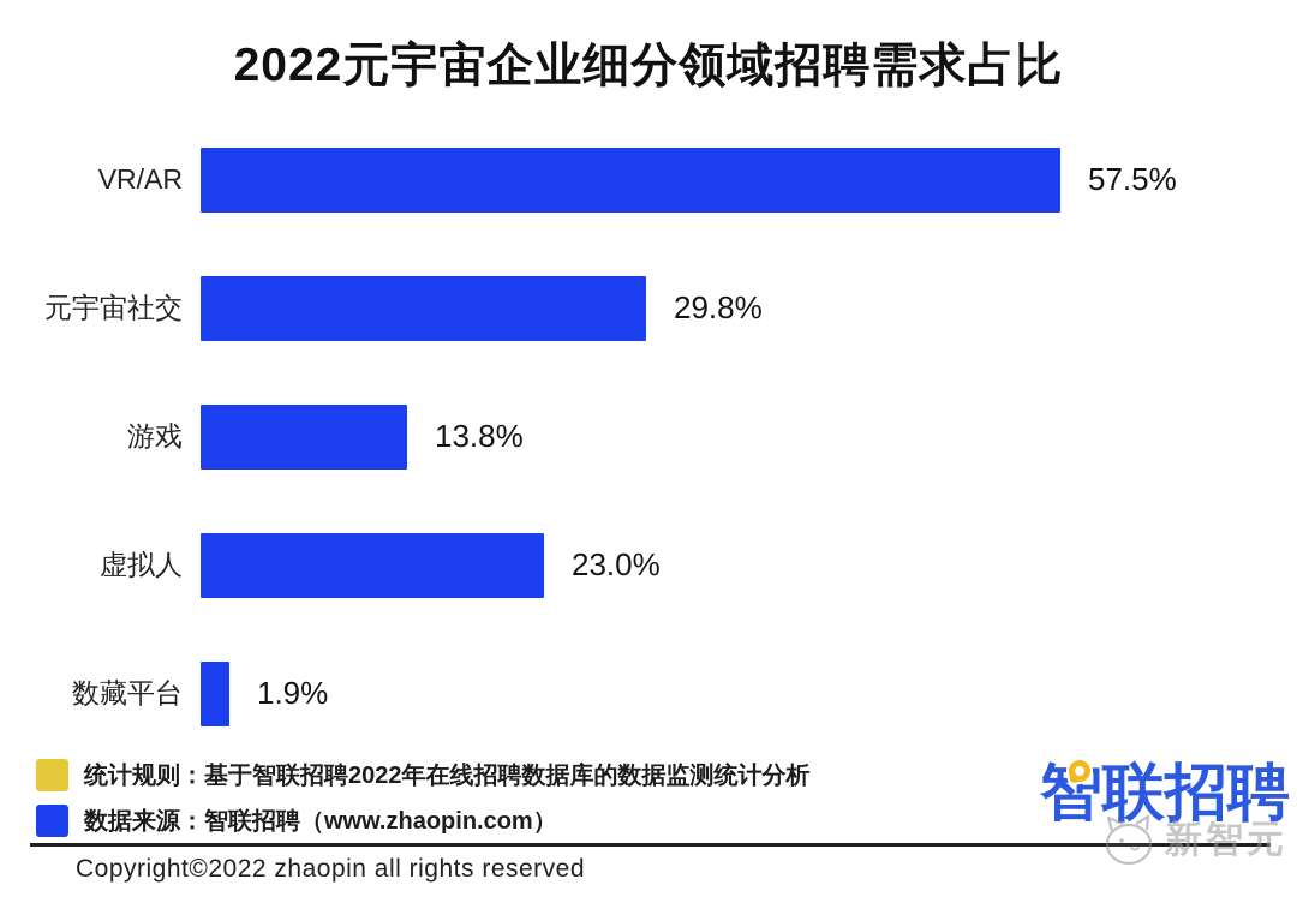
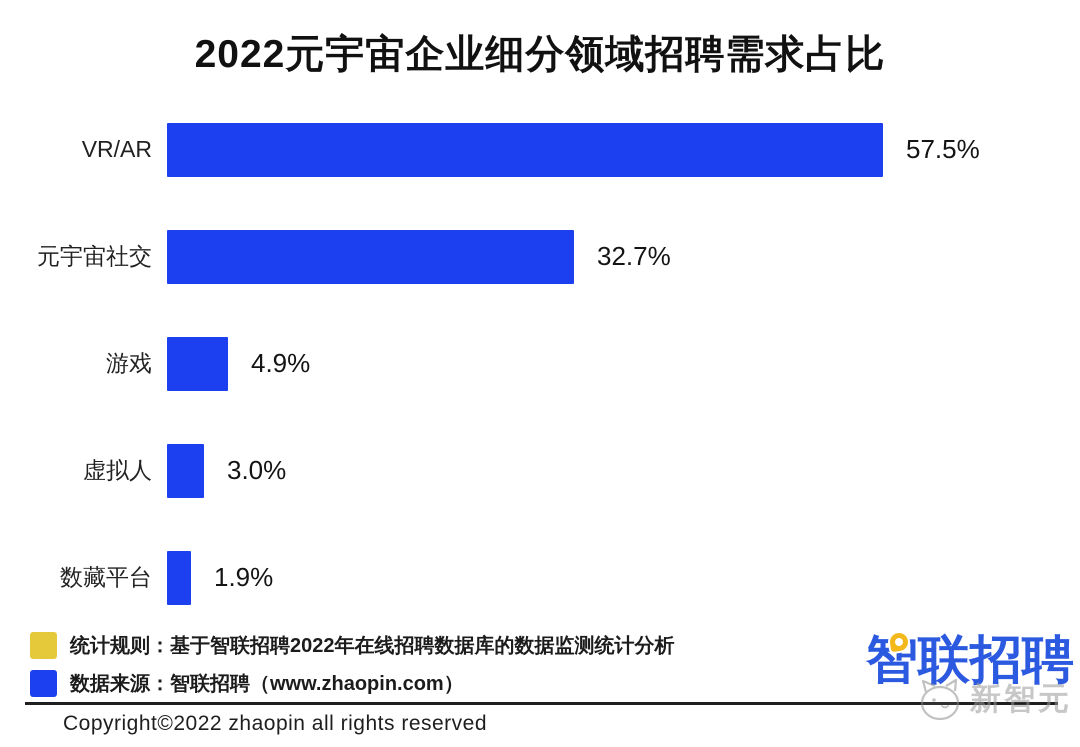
元宇宙社交: 29.8% -> 32.7%
游戏: 13.8% -> 4.9%
虚拟人: 23.0% -> 3.0%
